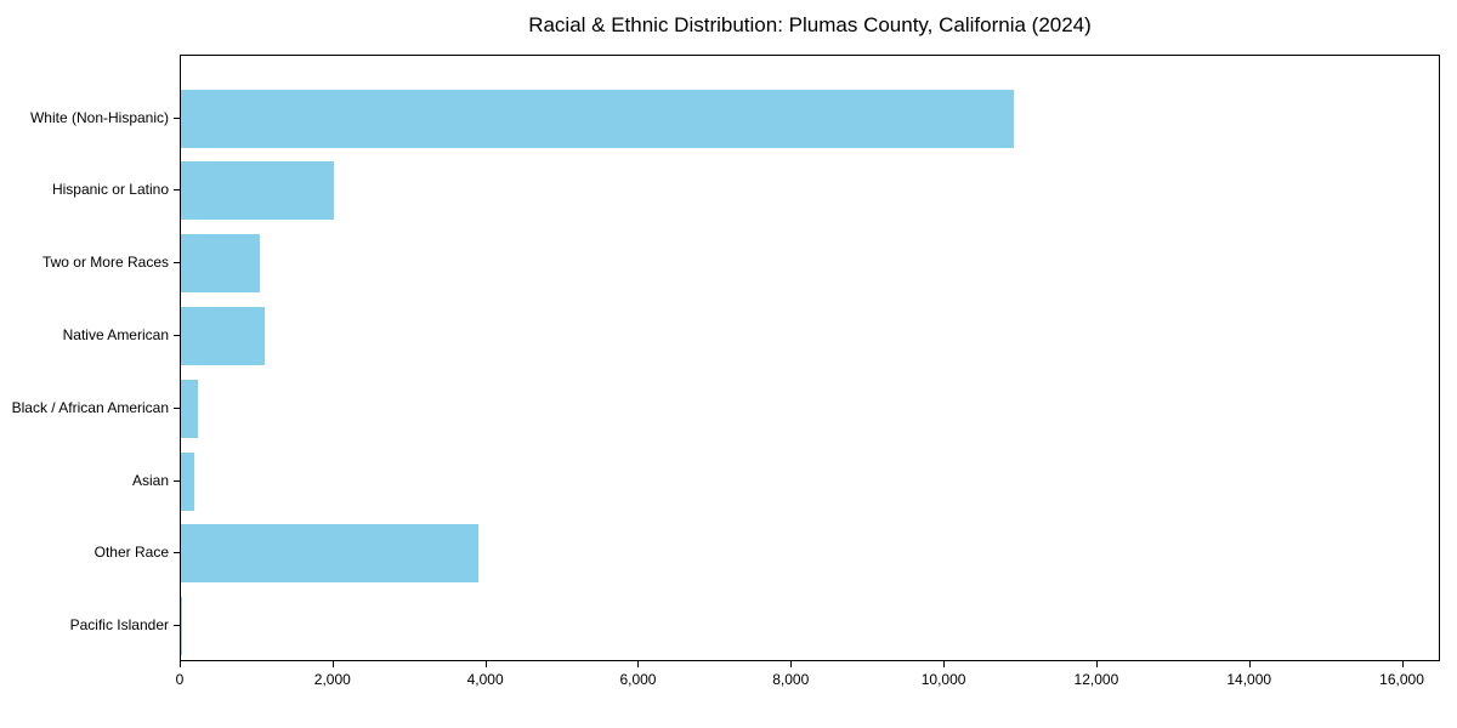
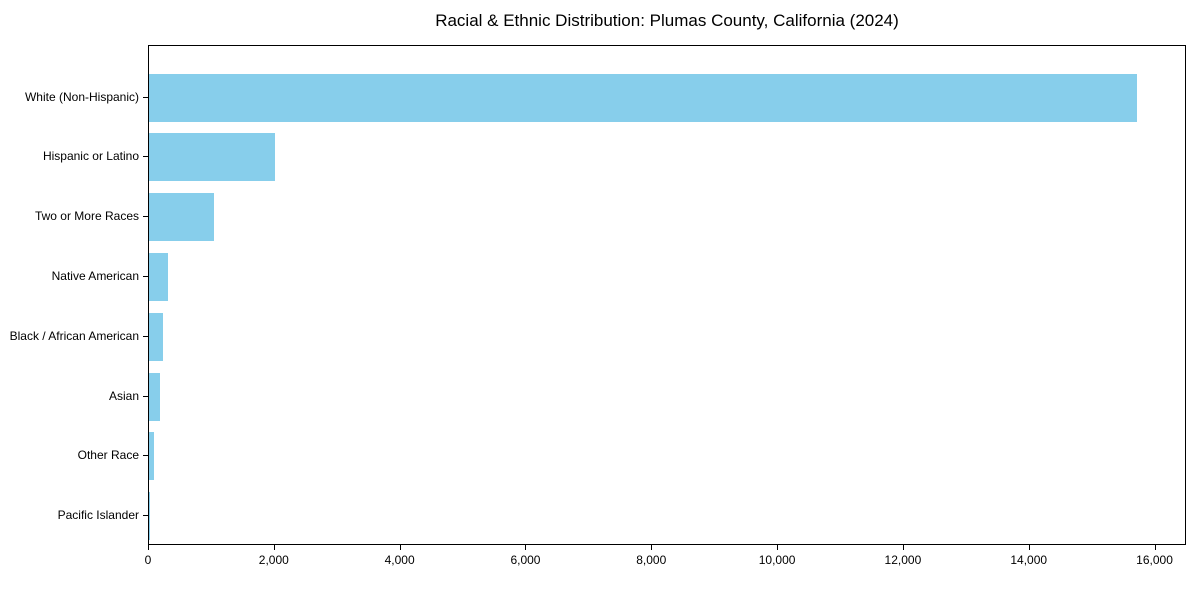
White (Non-Hispanic): 10900 -> 15700
Native American: 1100 -> 300
Other Race: 3900 -> 100
